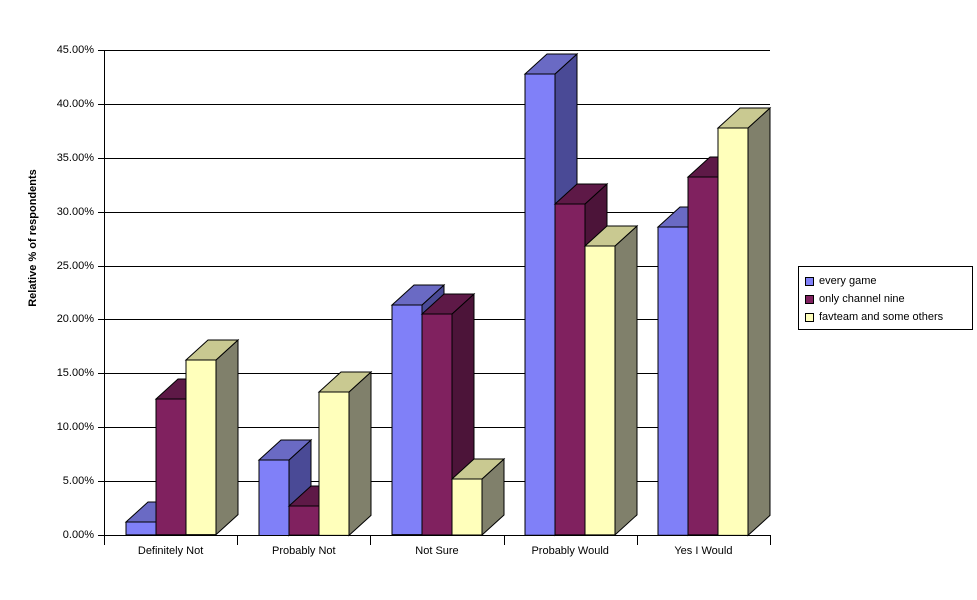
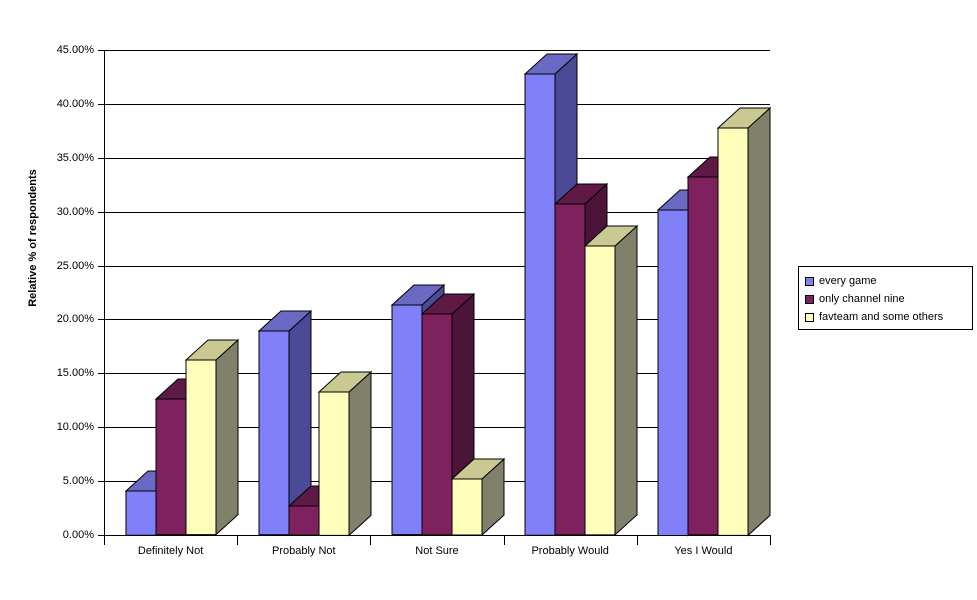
every game/Definitely Not: 1.2% -> 4.1%
every game/Probably Not: 7.0% -> 18.9%
every game/Yes I Would: 28.6% -> 30.2%
